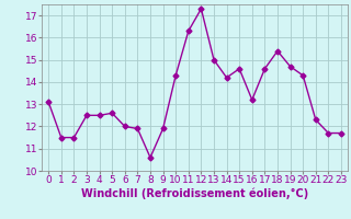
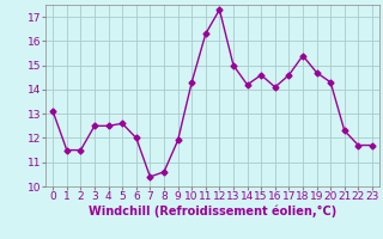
7: 11.9 -> 10.4
16: 13.2 -> 14.1
